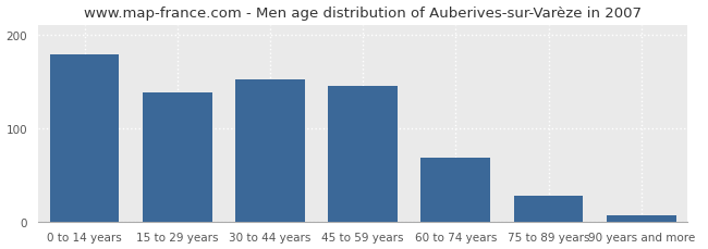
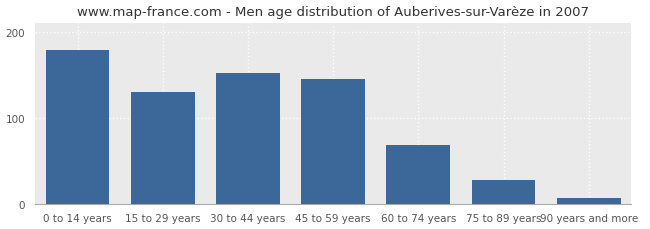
15 to 29 years: 138 -> 130
